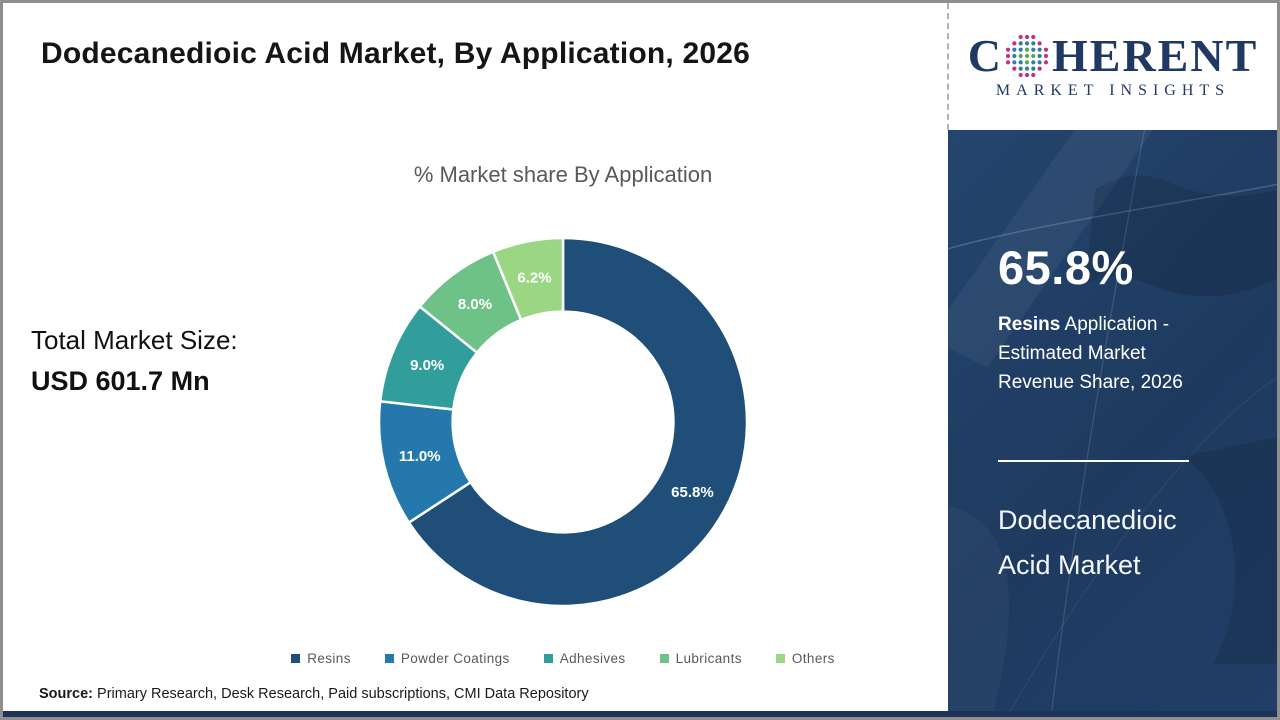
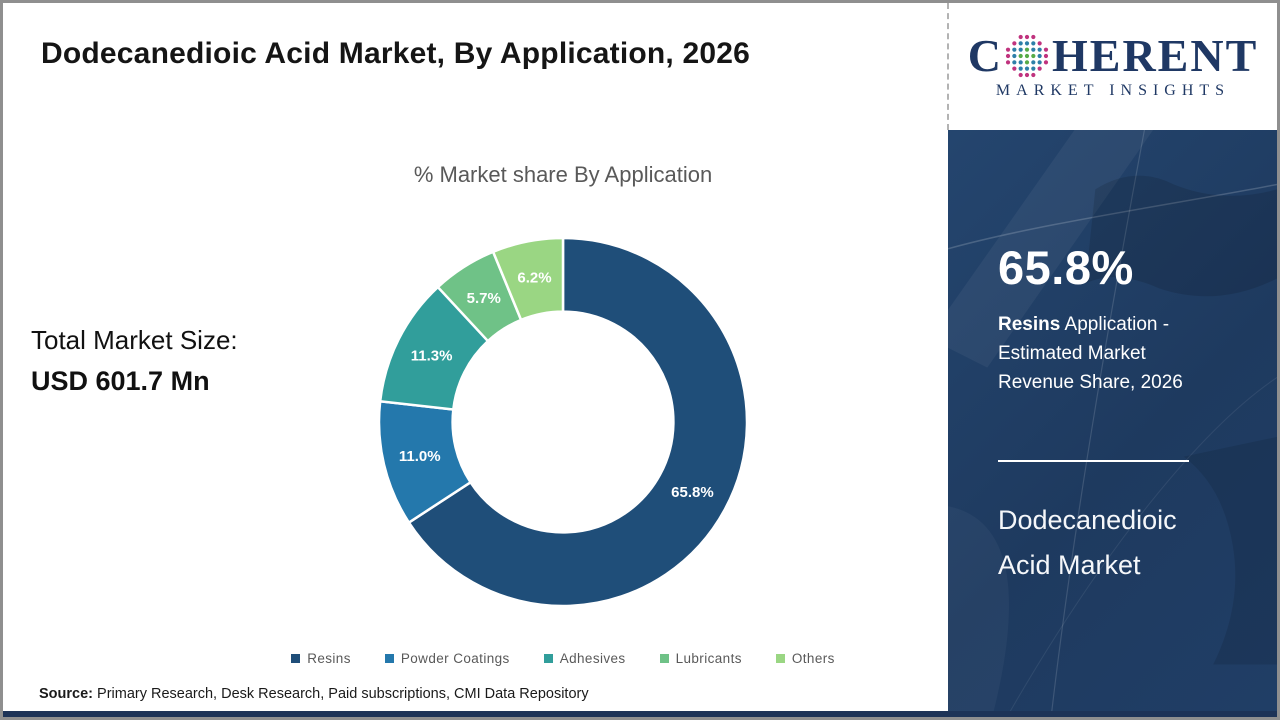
Adhesives: 9.0% -> 11.3%
Lubricants: 8.0% -> 5.7%
